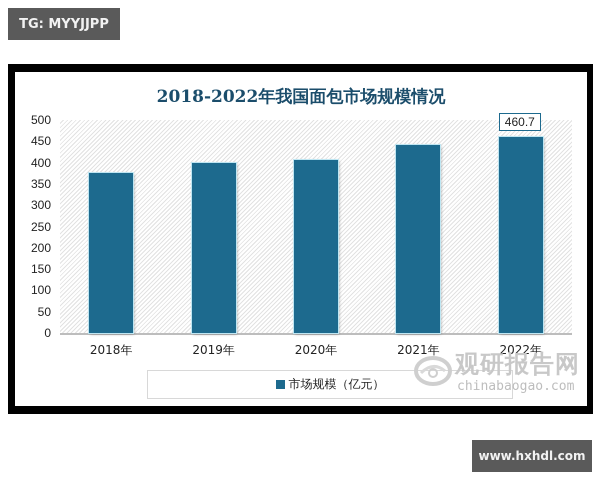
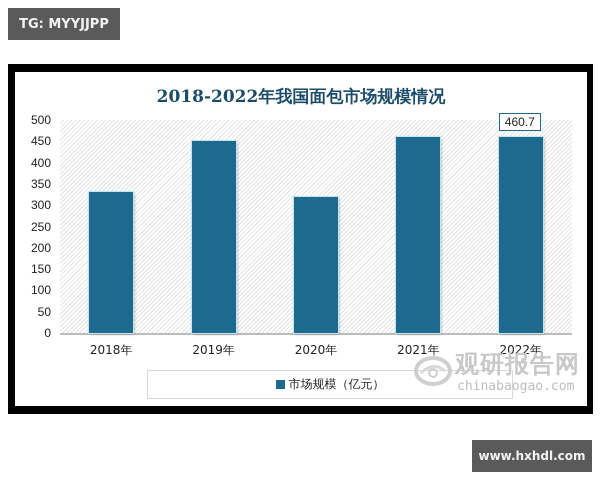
2018年: 380 -> 330
2019年: 400 -> 450
2020年: 410 -> 320
2021年: 440 -> 460
